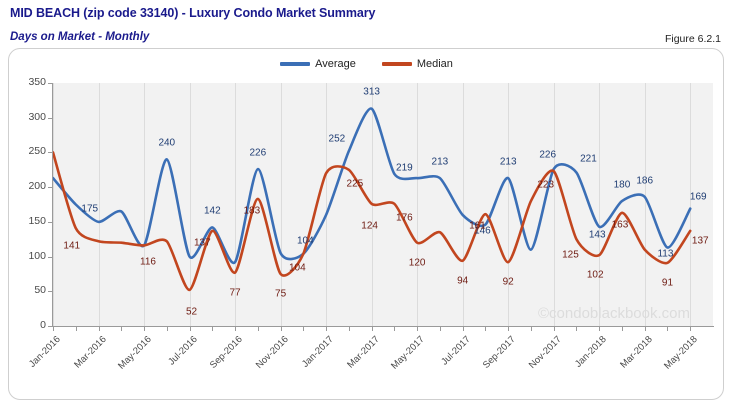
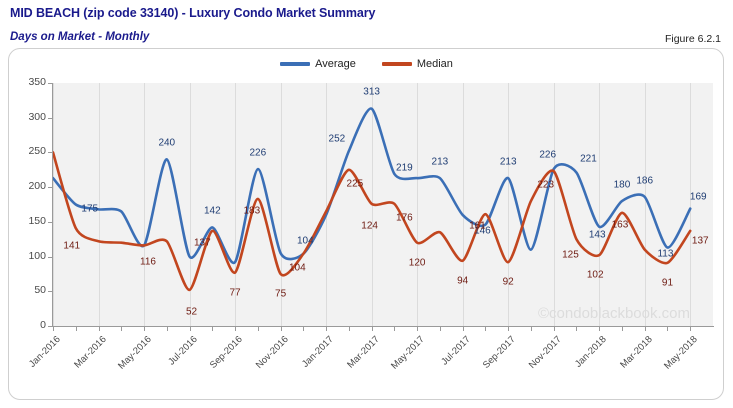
Average/Mar-2016: 150 -> 170
Median/Jan-2017: 220 -> 160
